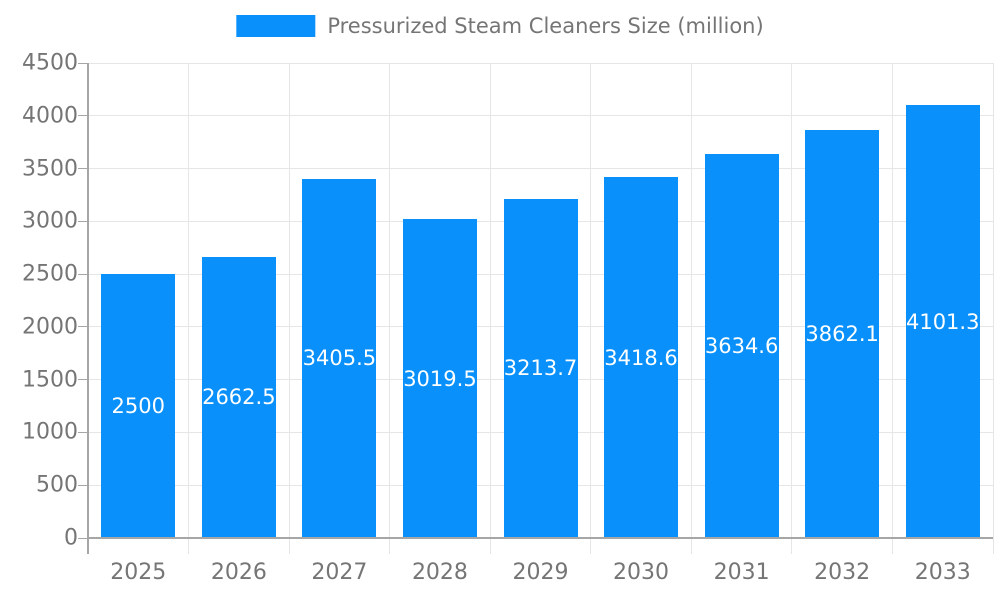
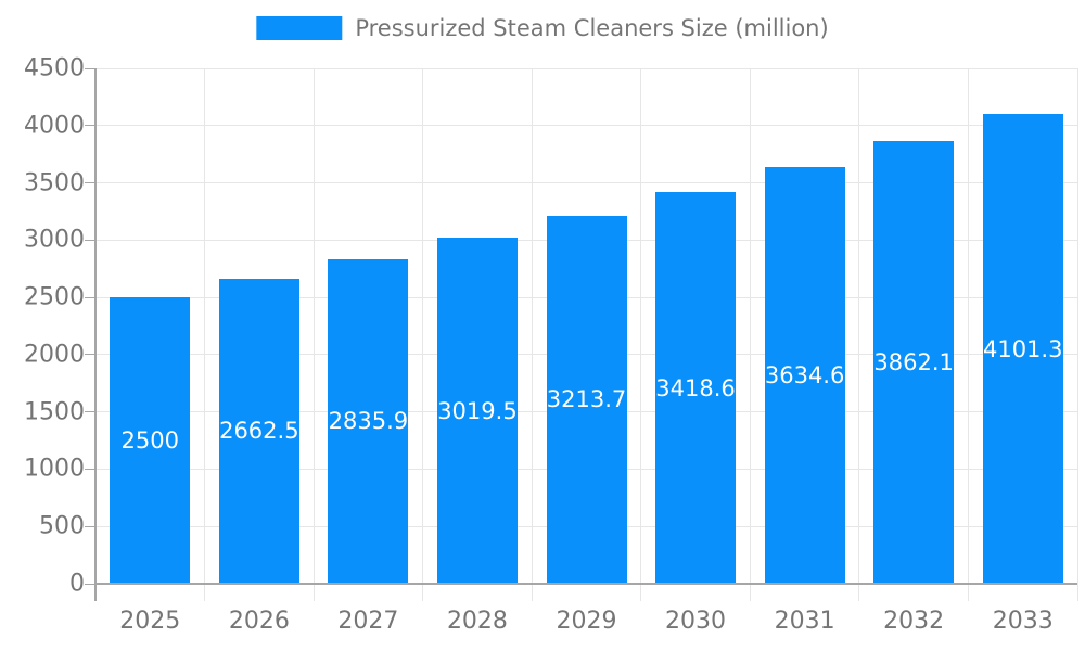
2027: 3405.5 -> 2835.9
